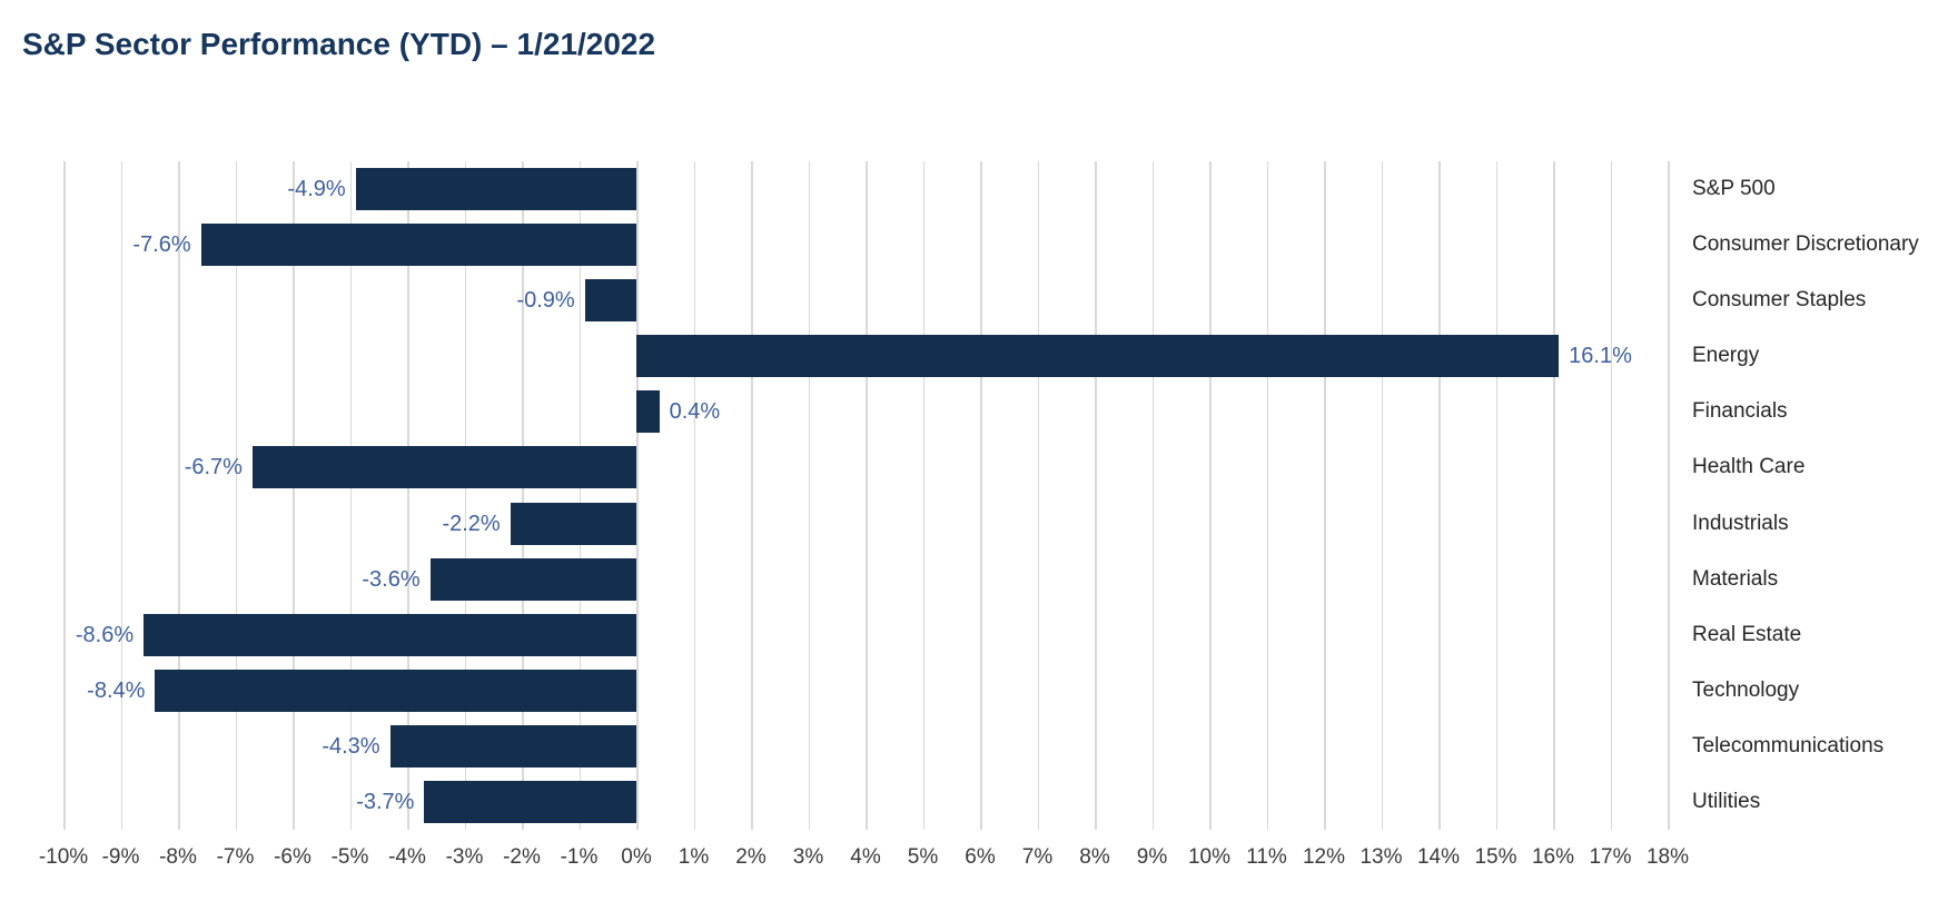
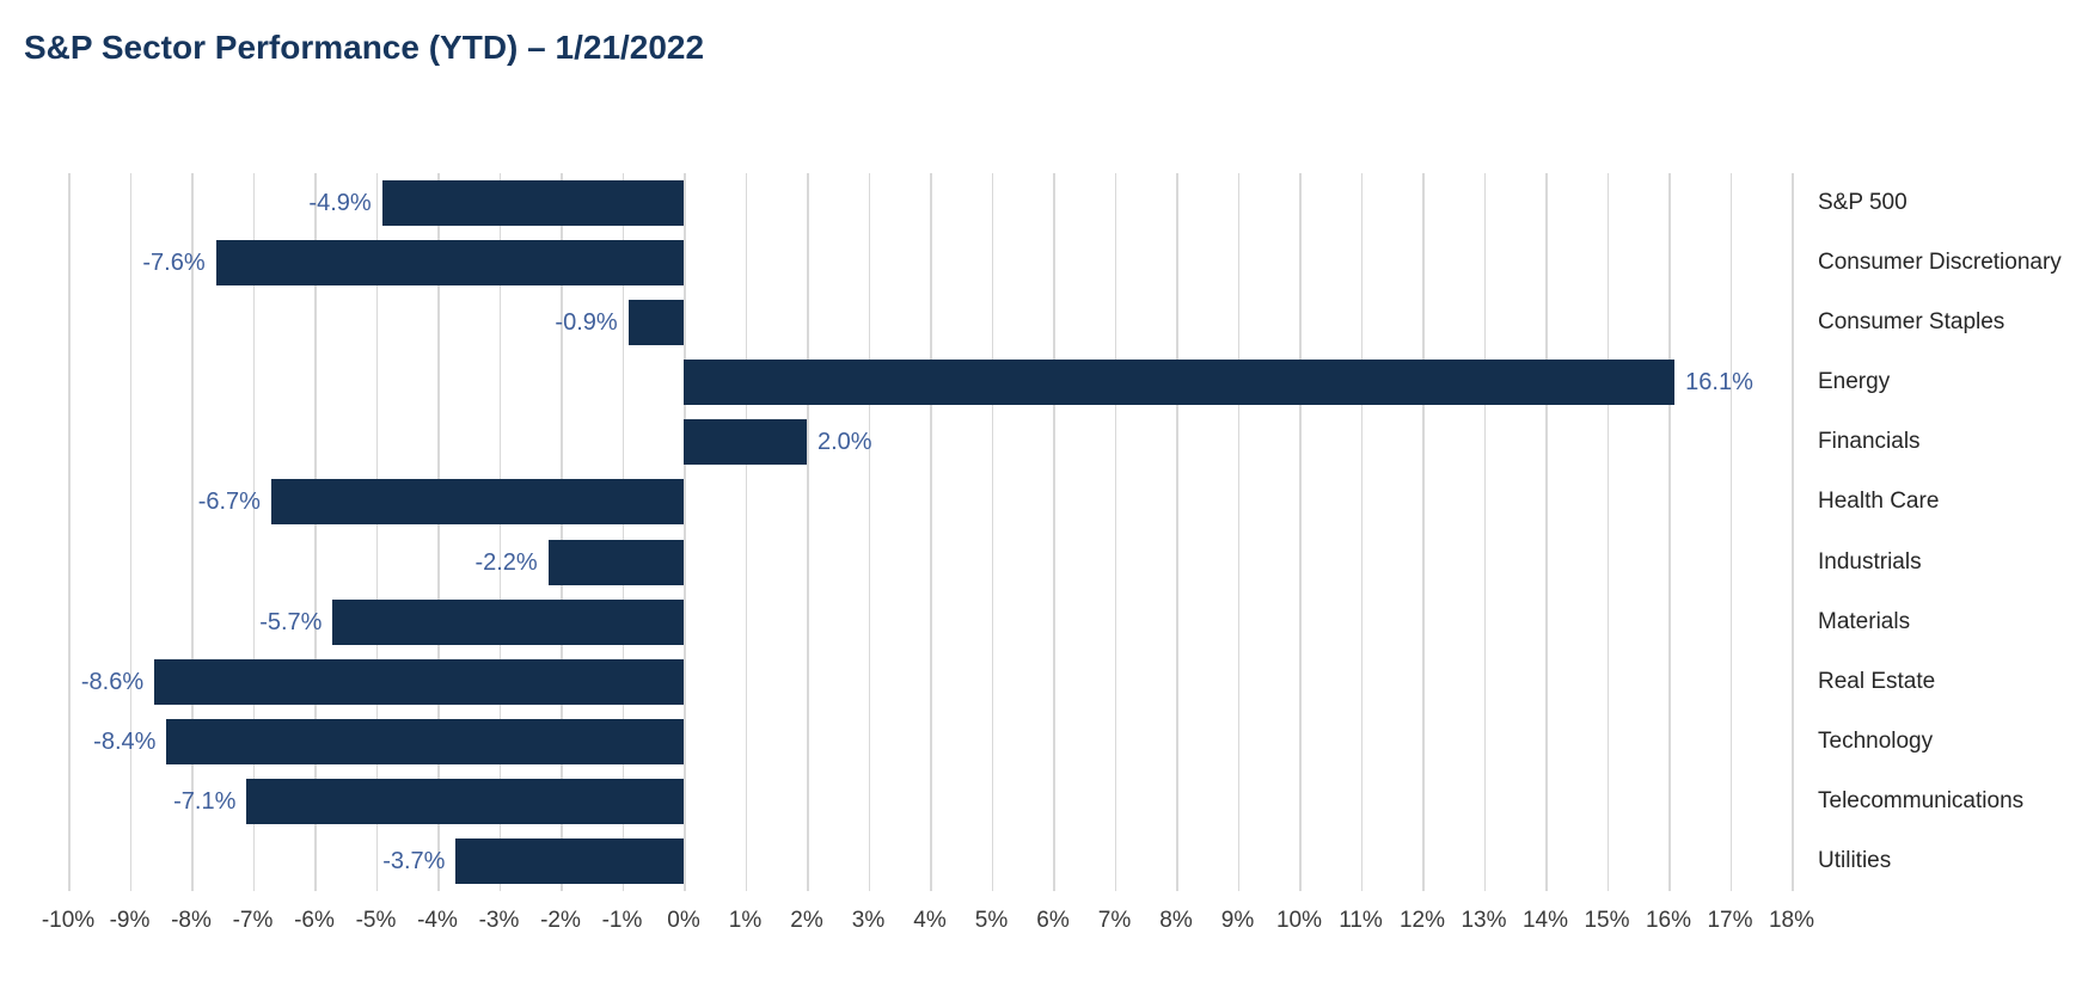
Financials: 0.4% -> 2.0%
Materials: -3.6% -> -5.7%
Telecommunications: -4.3% -> -7.1%
